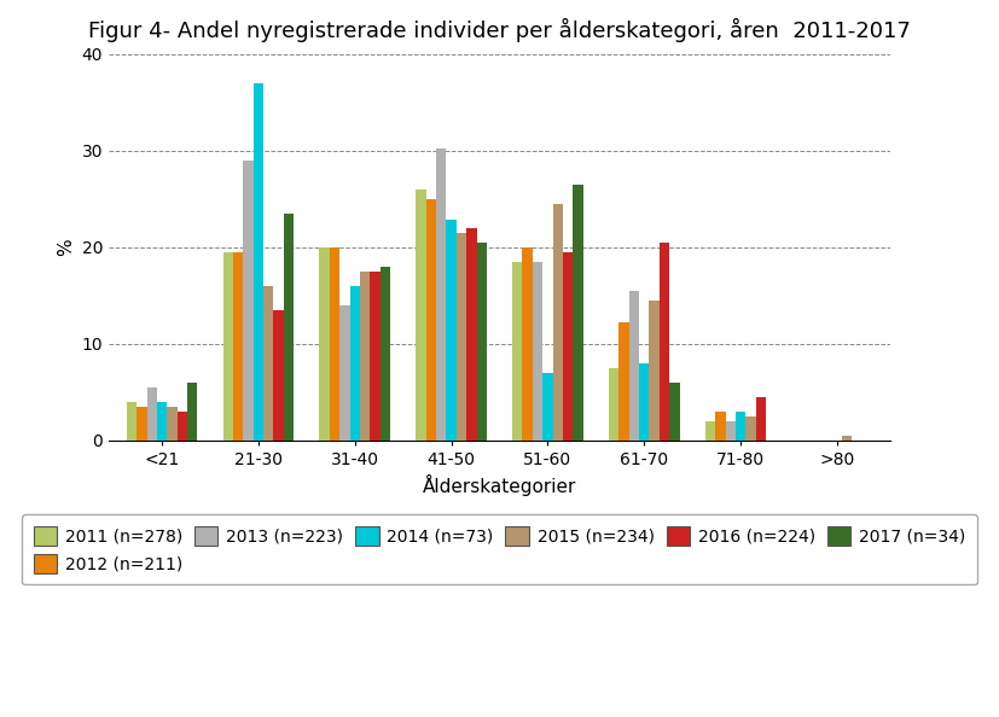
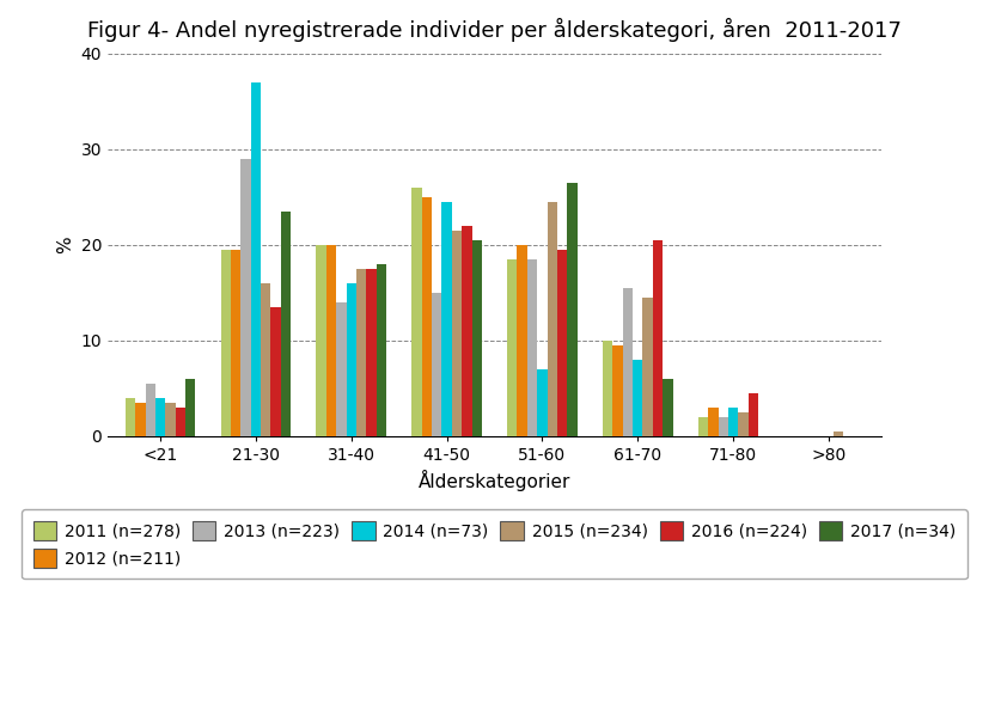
2013 (n=223)/41-50: 30.2 -> 15.0
2014 (n=73)/41-50: 22.8 -> 24.5
2011 (n=278)/61-70: 7.4 -> 10.0
2012 (n=211)/61-70: 12.2 -> 9.5
